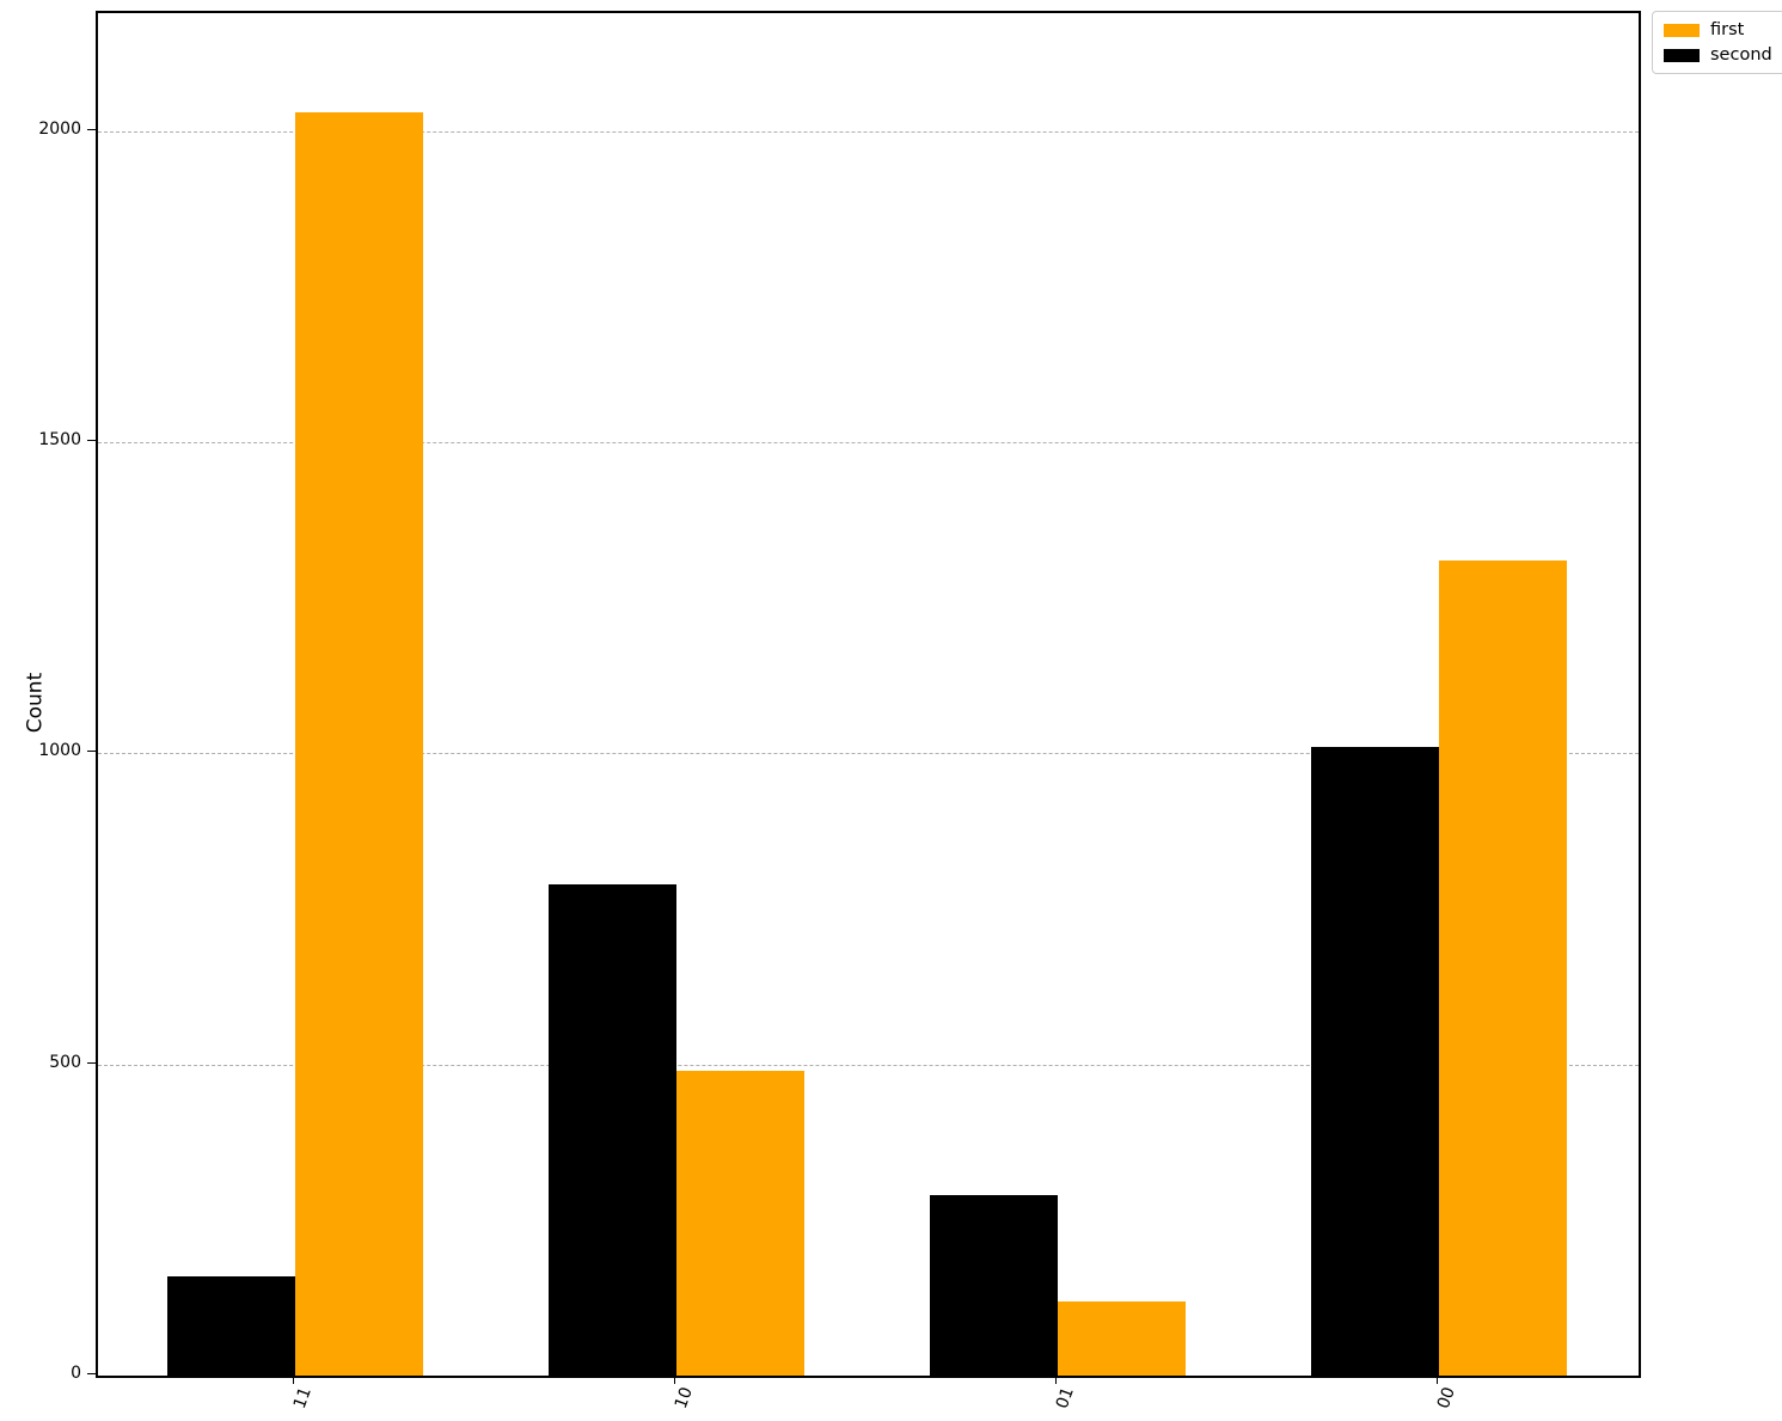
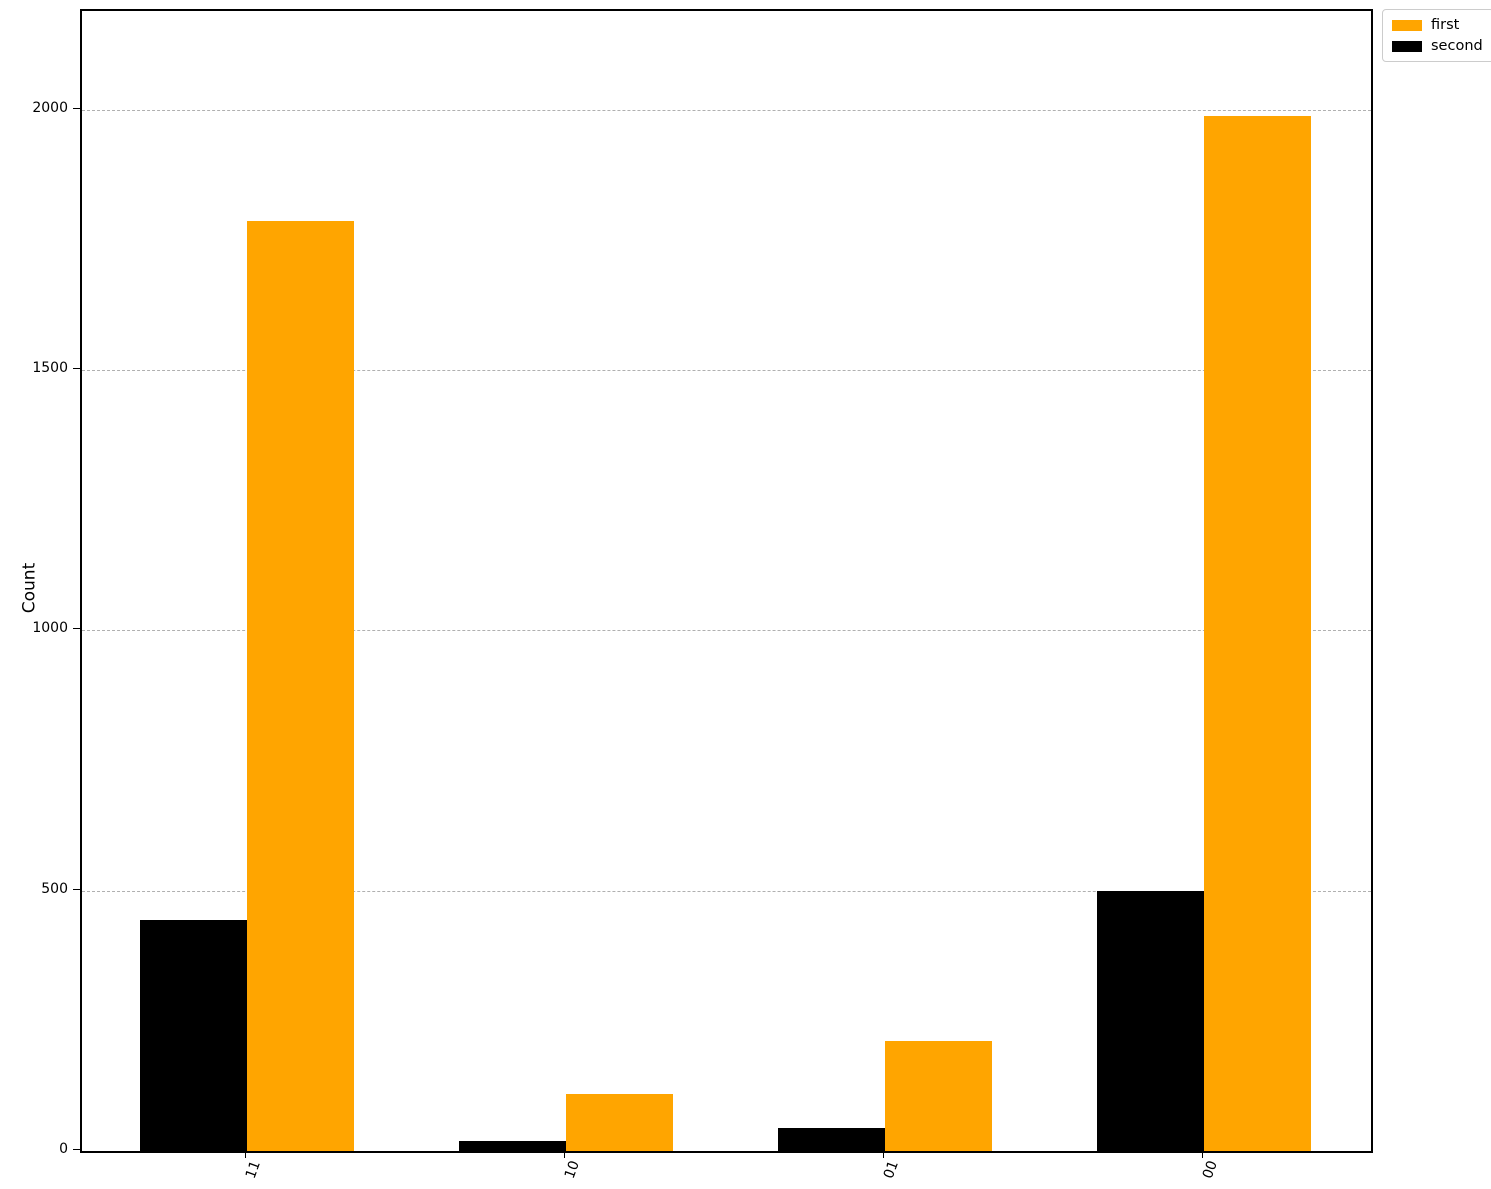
first/11: 2030 -> 1790
second/11: 160 -> 440
first/10: 490 -> 110
second/10: 790 -> 20
first/01: 120 -> 210
second/01: 290 -> 40
first/00: 1310 -> 1990
second/00: 1010 -> 500
